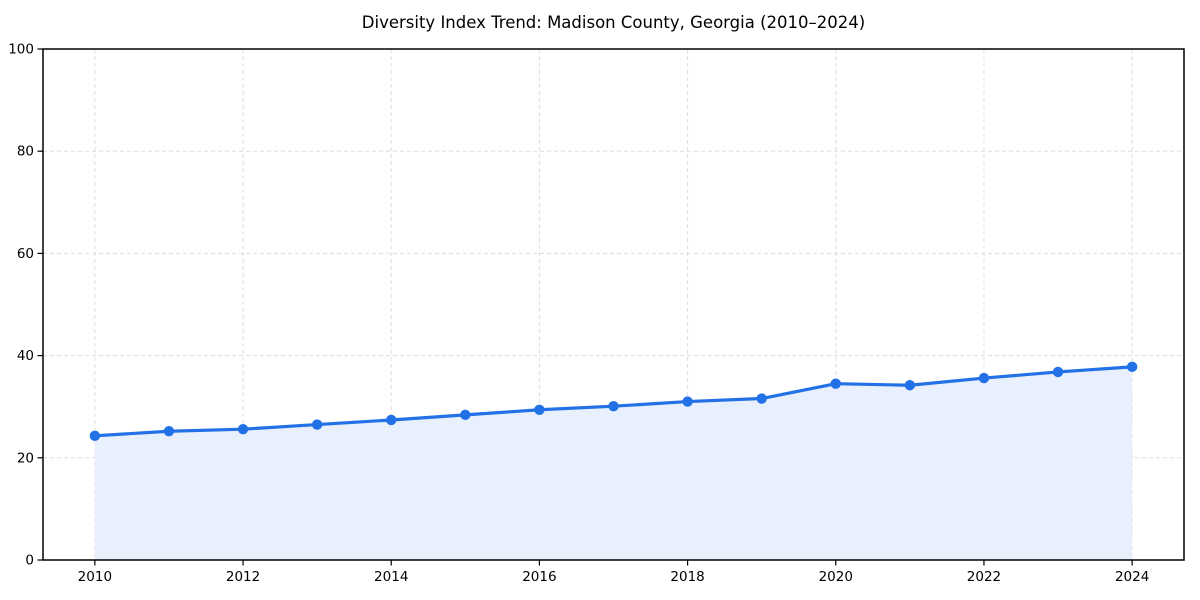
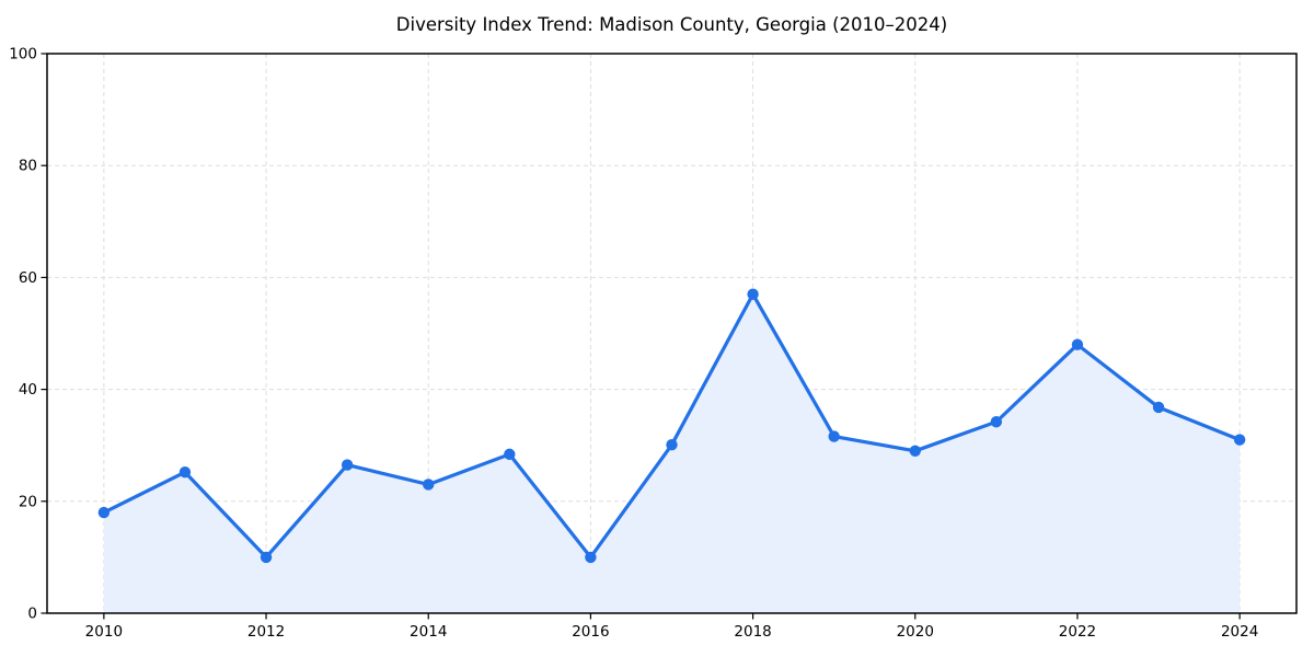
2010: 24 -> 18
2012: 26 -> 10
2014: 27 -> 23
2016: 29 -> 10
2018: 31 -> 57
2020: 34 -> 29
2022: 36 -> 48
2024: 38 -> 31
